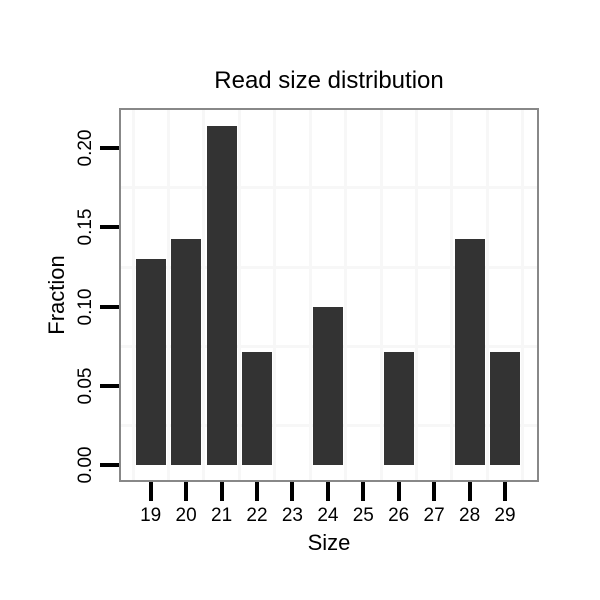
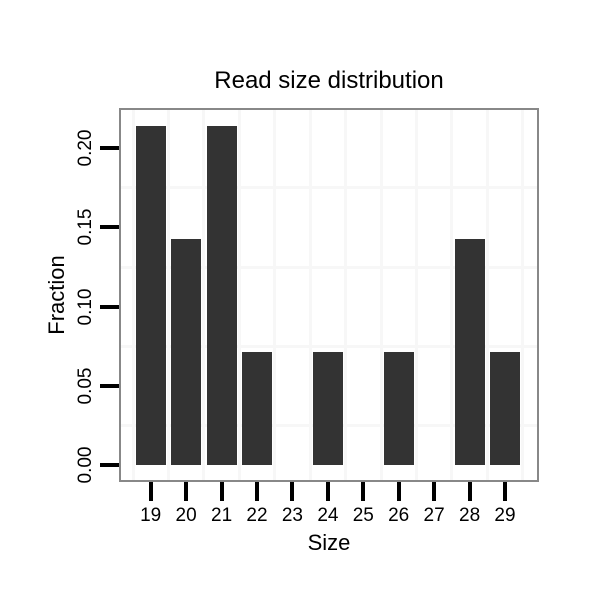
19: 0.130 -> 0.214
24: 0.100 -> 0.071
